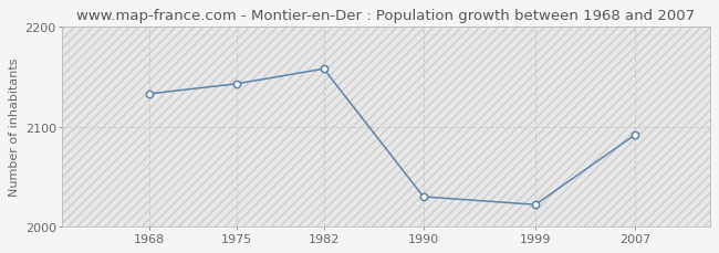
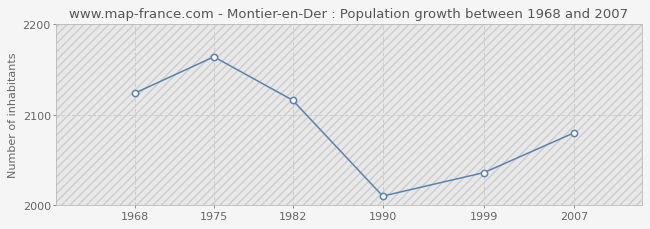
1968: 2133 -> 2124
1975: 2143 -> 2164
1982: 2158 -> 2116
1990: 2030 -> 2010
1999: 2022 -> 2036
2007: 2092 -> 2080
